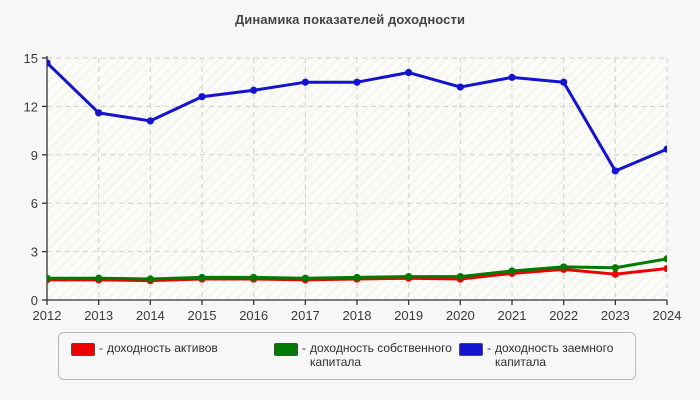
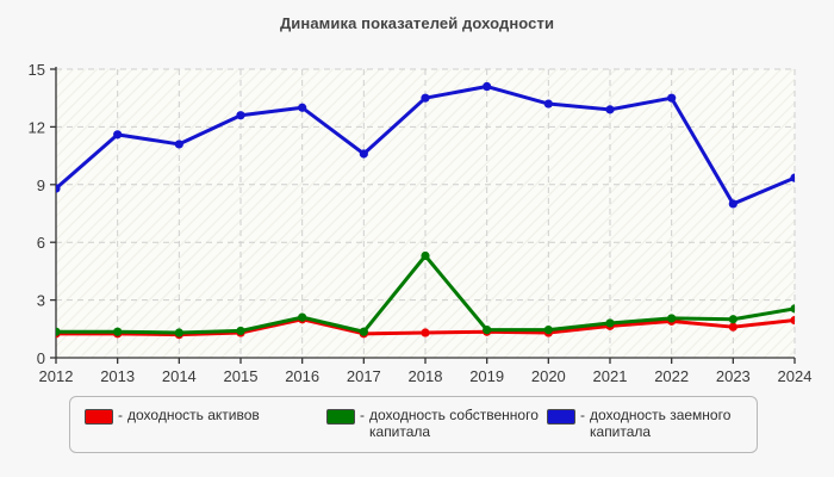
- доходность заемного капитала/2012: 14.7 -> 8.8
- доходность активов/2016: 1.3 -> 2.0
- доходность собственного капитала/2016: 1.4 -> 2.1
- доходность заемного капитала/2017: 13.5 -> 10.6
- доходность собственного капитала/2018: 1.4 -> 5.3
- доходность заемного капитала/2021: 13.8 -> 12.9
